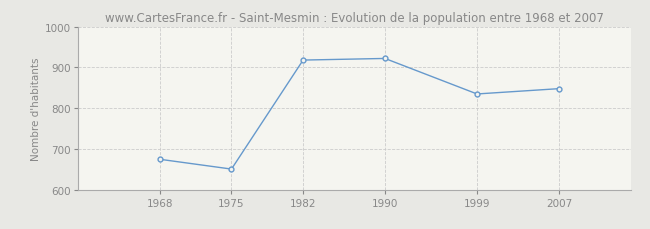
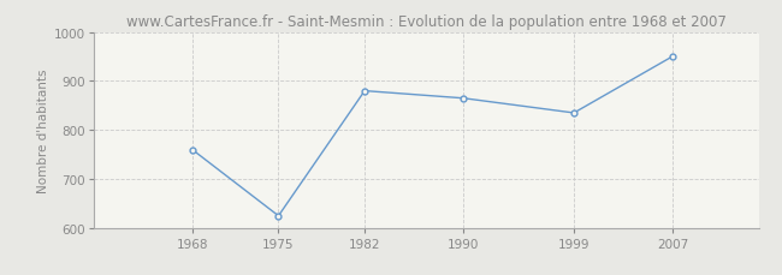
1968: 675 -> 760
1975: 651 -> 625
1982: 918 -> 880
1990: 922 -> 865
2007: 848 -> 950
